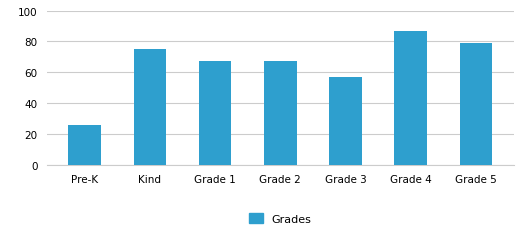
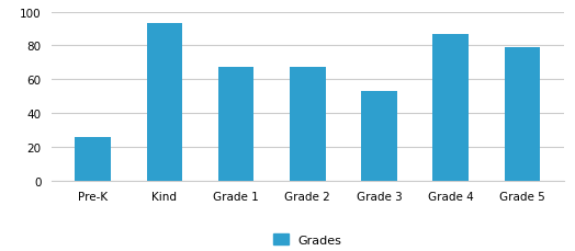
Kind: 75 -> 93
Grade 3: 57 -> 53
